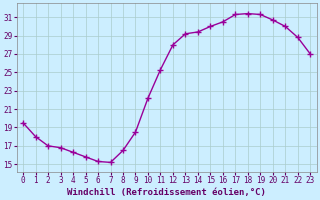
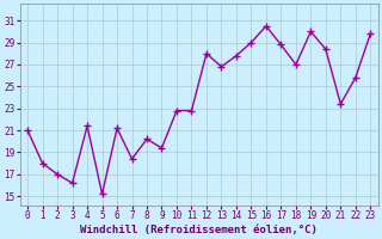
0: 19.5 -> 21.0
3: 16.8 -> 16.2
4: 16.3 -> 21.4
5: 15.8 -> 15.2
6: 15.3 -> 21.2
7: 15.2 -> 18.4
8: 16.5 -> 20.2
9: 18.5 -> 19.4
10: 22.2 -> 22.8
11: 25.3 -> 22.8
13: 29.2 -> 26.8
14: 29.4 -> 27.8
15: 30.0 -> 29.0
17: 31.3 -> 28.8
18: 31.4 -> 27.0
19: 31.3 -> 30.0
20: 30.7 -> 28.4
21: 30.0 -> 23.4
22: 28.8 -> 25.8
23: 27.0 -> 29.8
